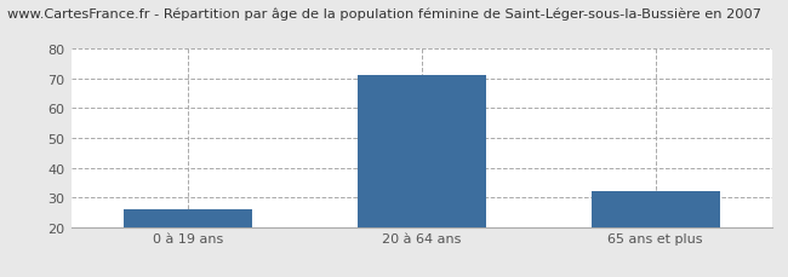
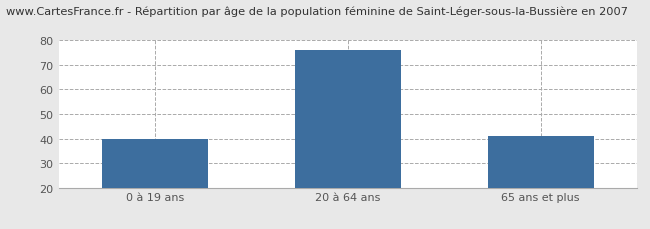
0 à 19 ans: 26 -> 40
20 à 64 ans: 71 -> 76
65 ans et plus: 32 -> 41
